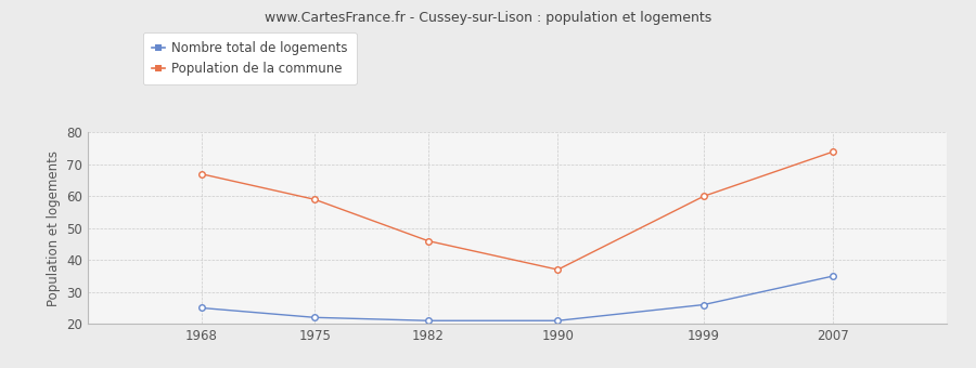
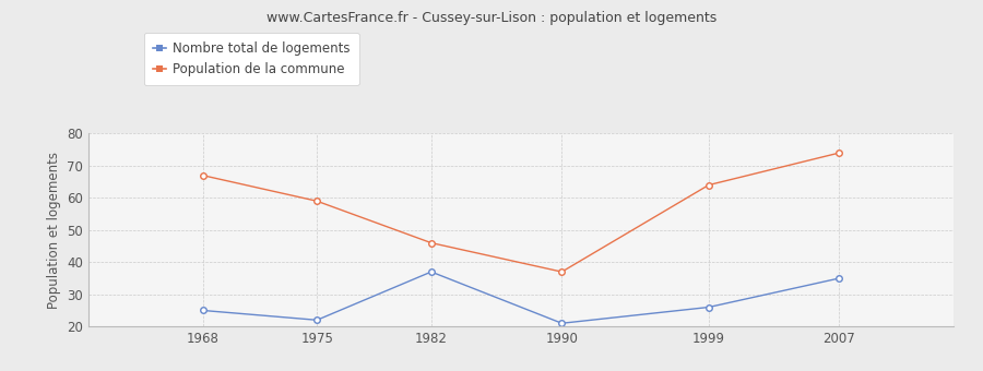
Nombre total de logements/1982: 21 -> 37
Population de la commune/1999: 60 -> 64
